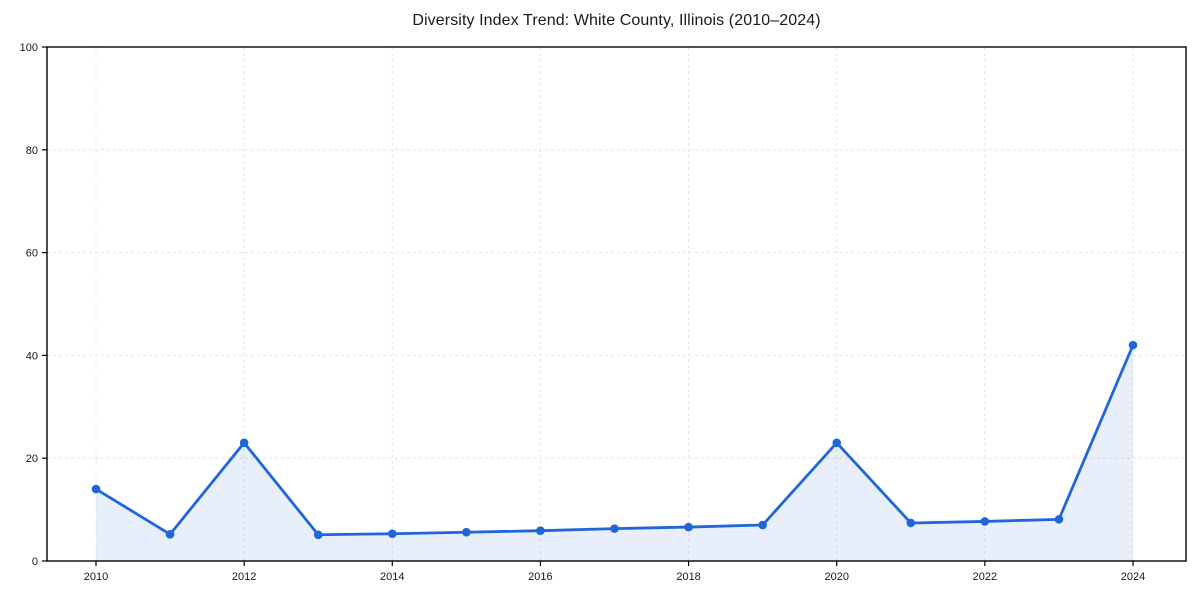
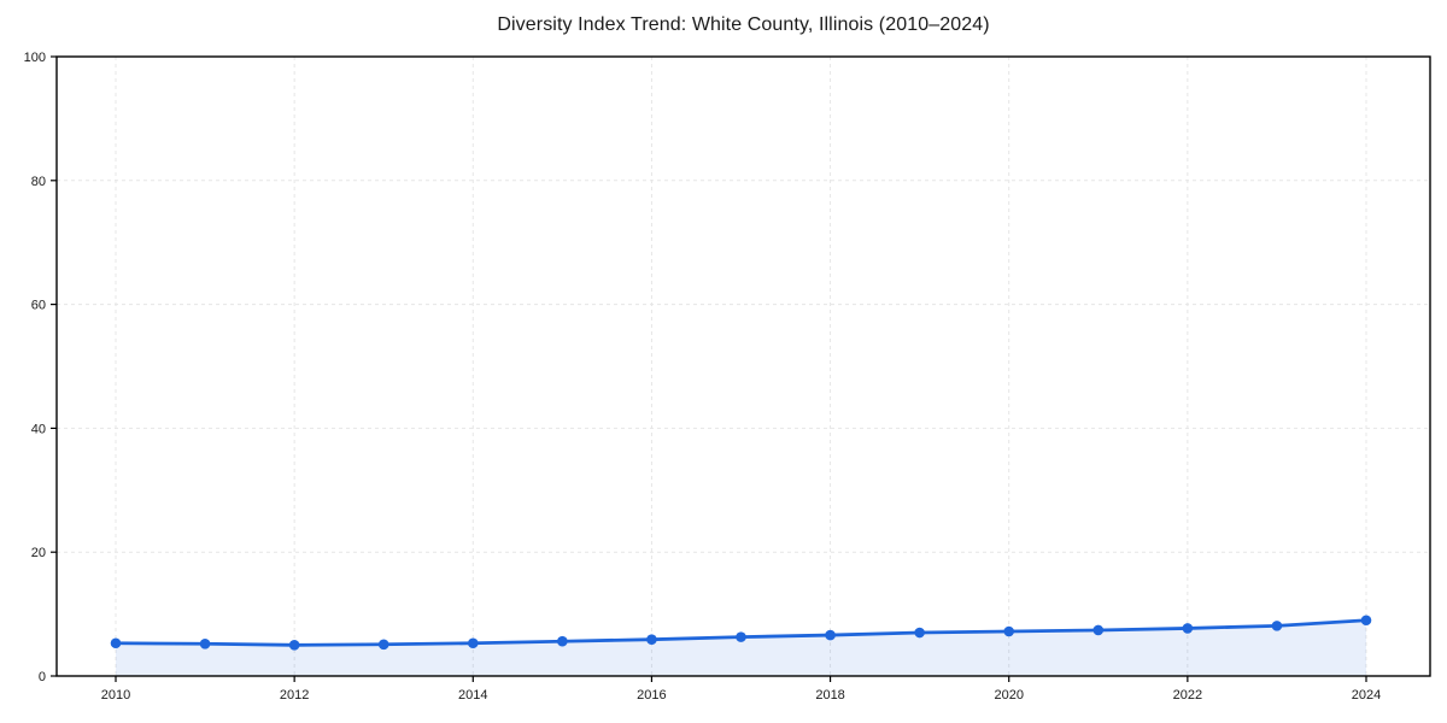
2010: 14 -> 5
2012: 23 -> 5
2020: 23 -> 7
2024: 42 -> 9
